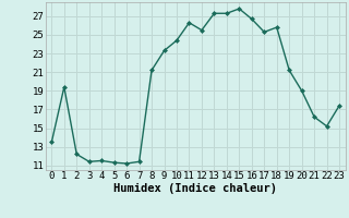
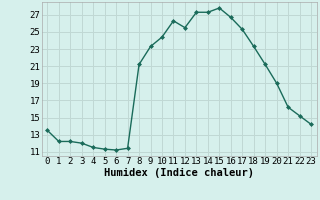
1: 19.4 -> 12.2
3: 11.4 -> 12.0
18: 25.8 -> 23.3
23: 17.4 -> 14.2
